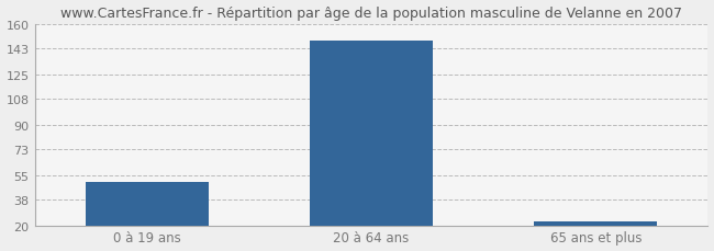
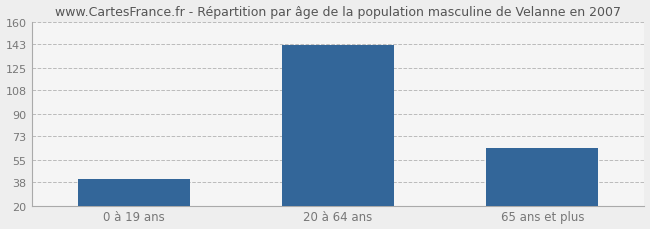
0 à 19 ans: 50 -> 40
20 à 64 ans: 148 -> 142
65 ans et plus: 23 -> 64
